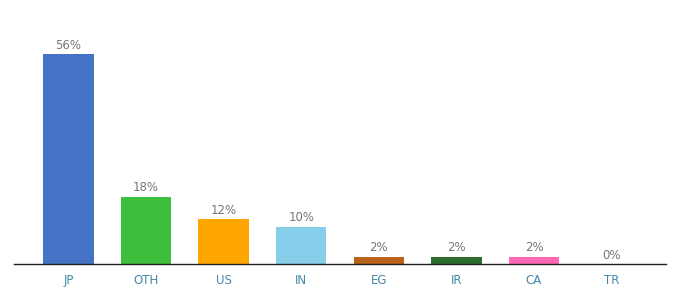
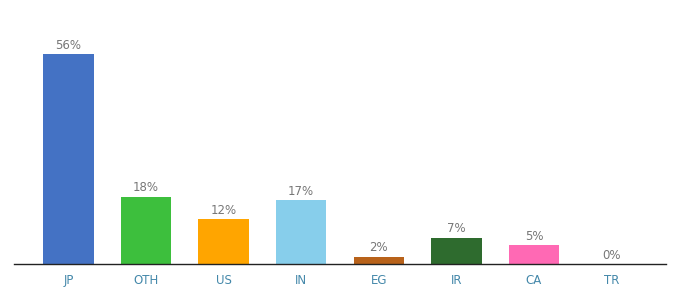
IN: 10% -> 17%
IR: 2% -> 7%
CA: 2% -> 5%
